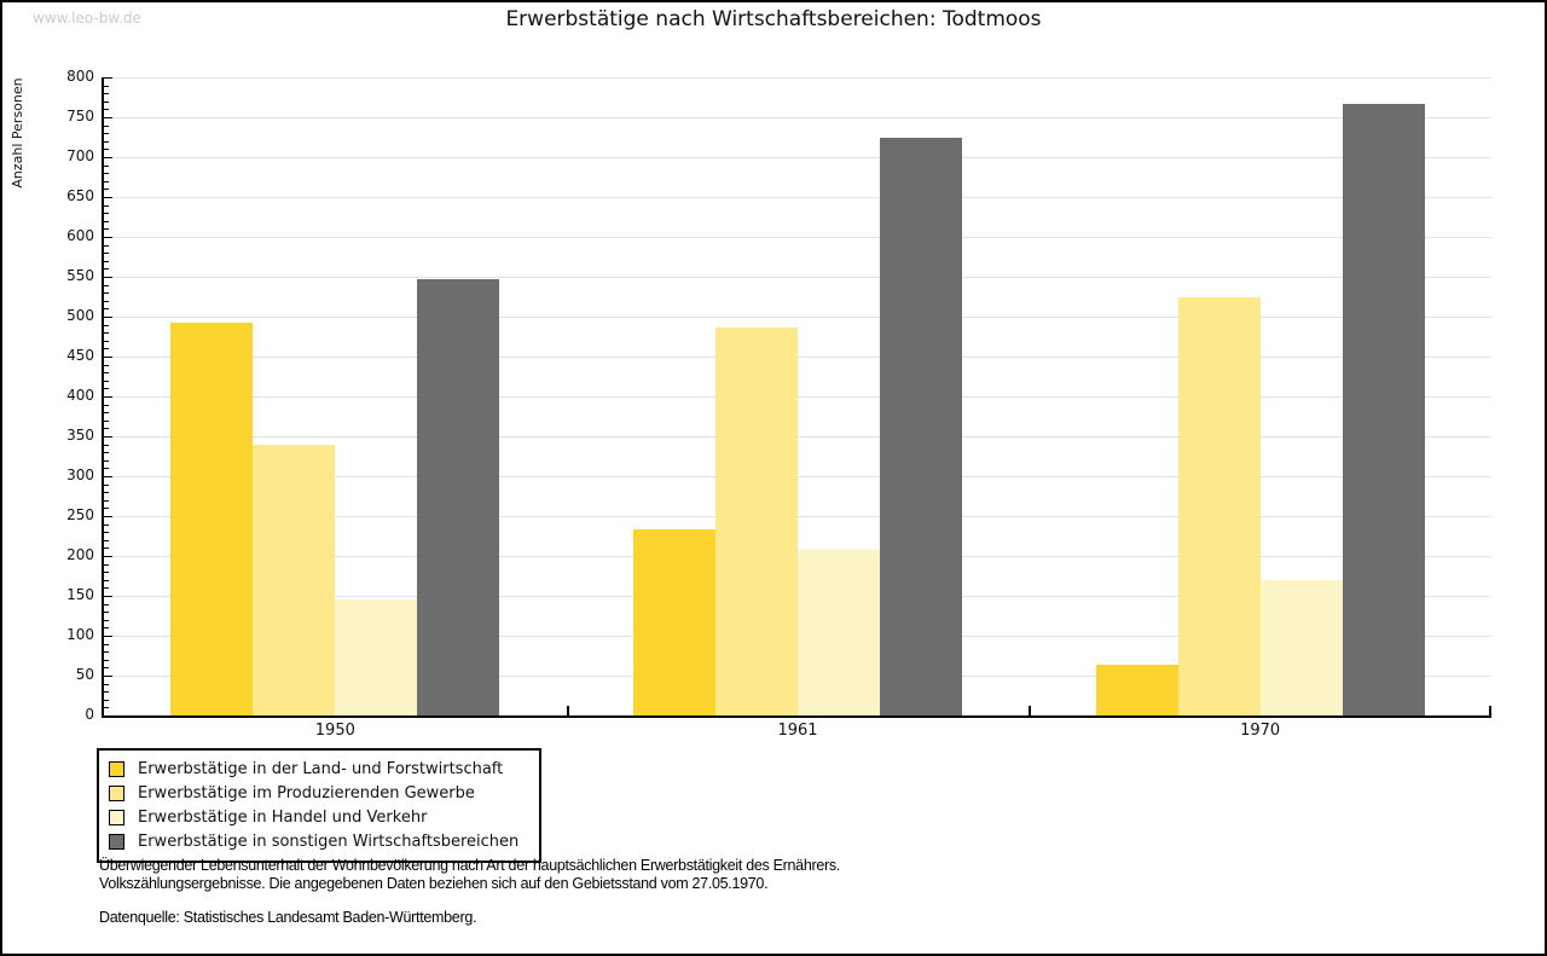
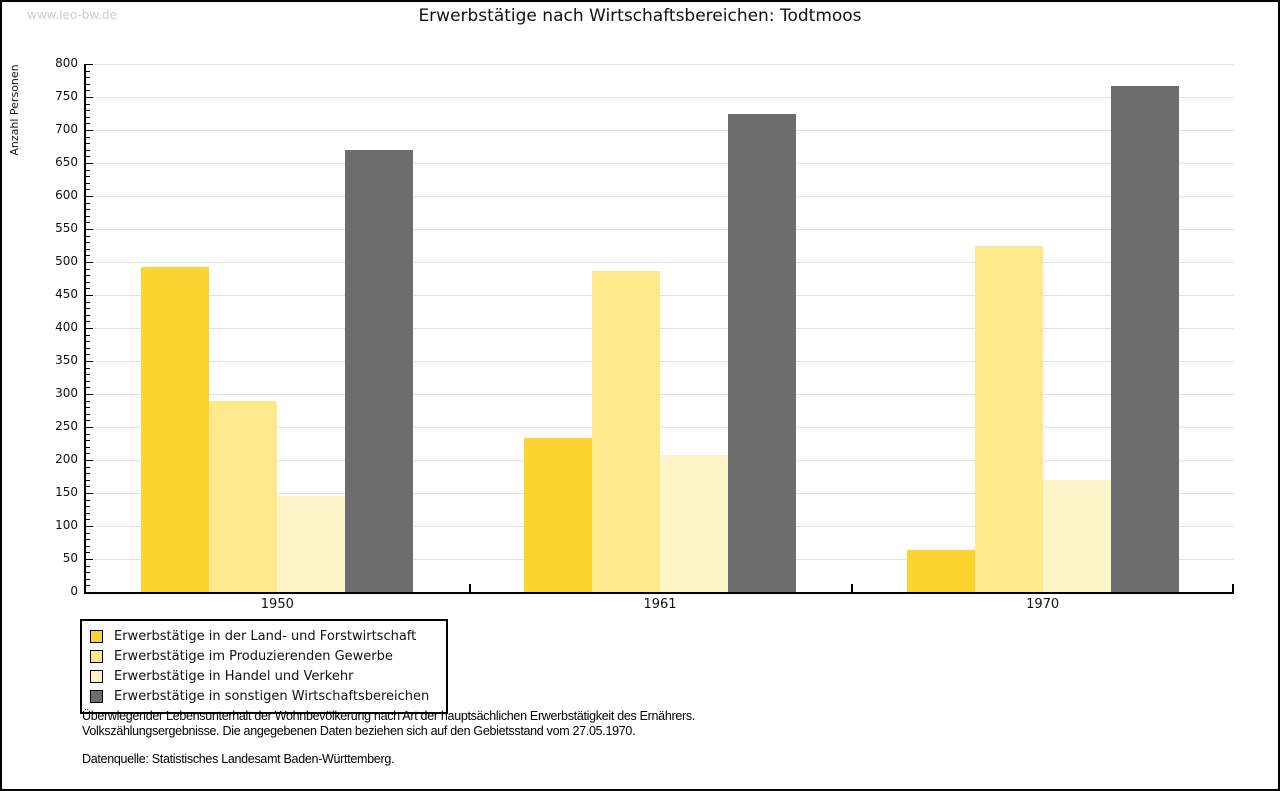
Erwerbstätige im Produzierenden Gewerbe/1950: 340 -> 290
Erwerbstätige in sonstigen Wirtschaftsbereichen/1950: 550 -> 670
